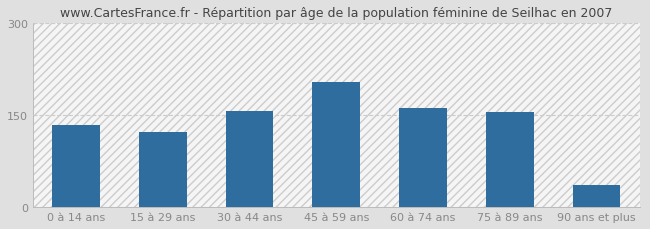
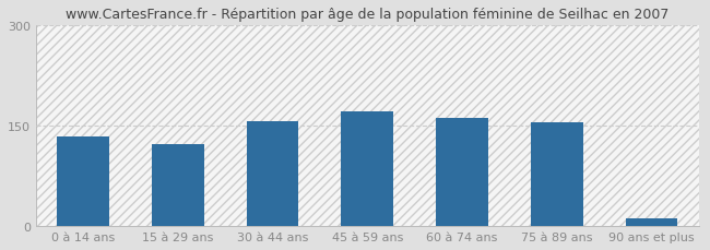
45 à 59 ans: 204 -> 172
90 ans et plus: 36 -> 11
